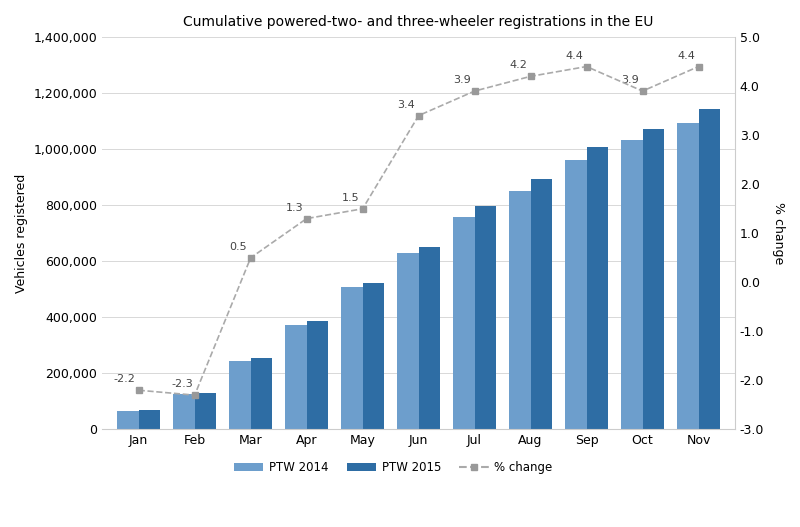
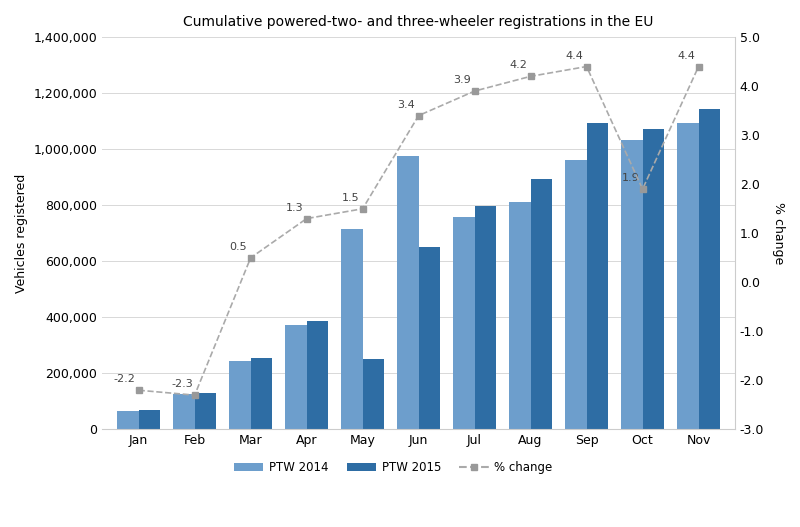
PTW 2014/May: 507,000 -> 715,000
PTW 2015/May: 522,000 -> 250,000
PTW 2014/Jun: 628,000 -> 975,000
PTW 2014/Aug: 852,000 -> 810,000
PTW 2015/Sep: 1,008,000 -> 1,095,000
% change/Oct: 3.9 -> 1.9
